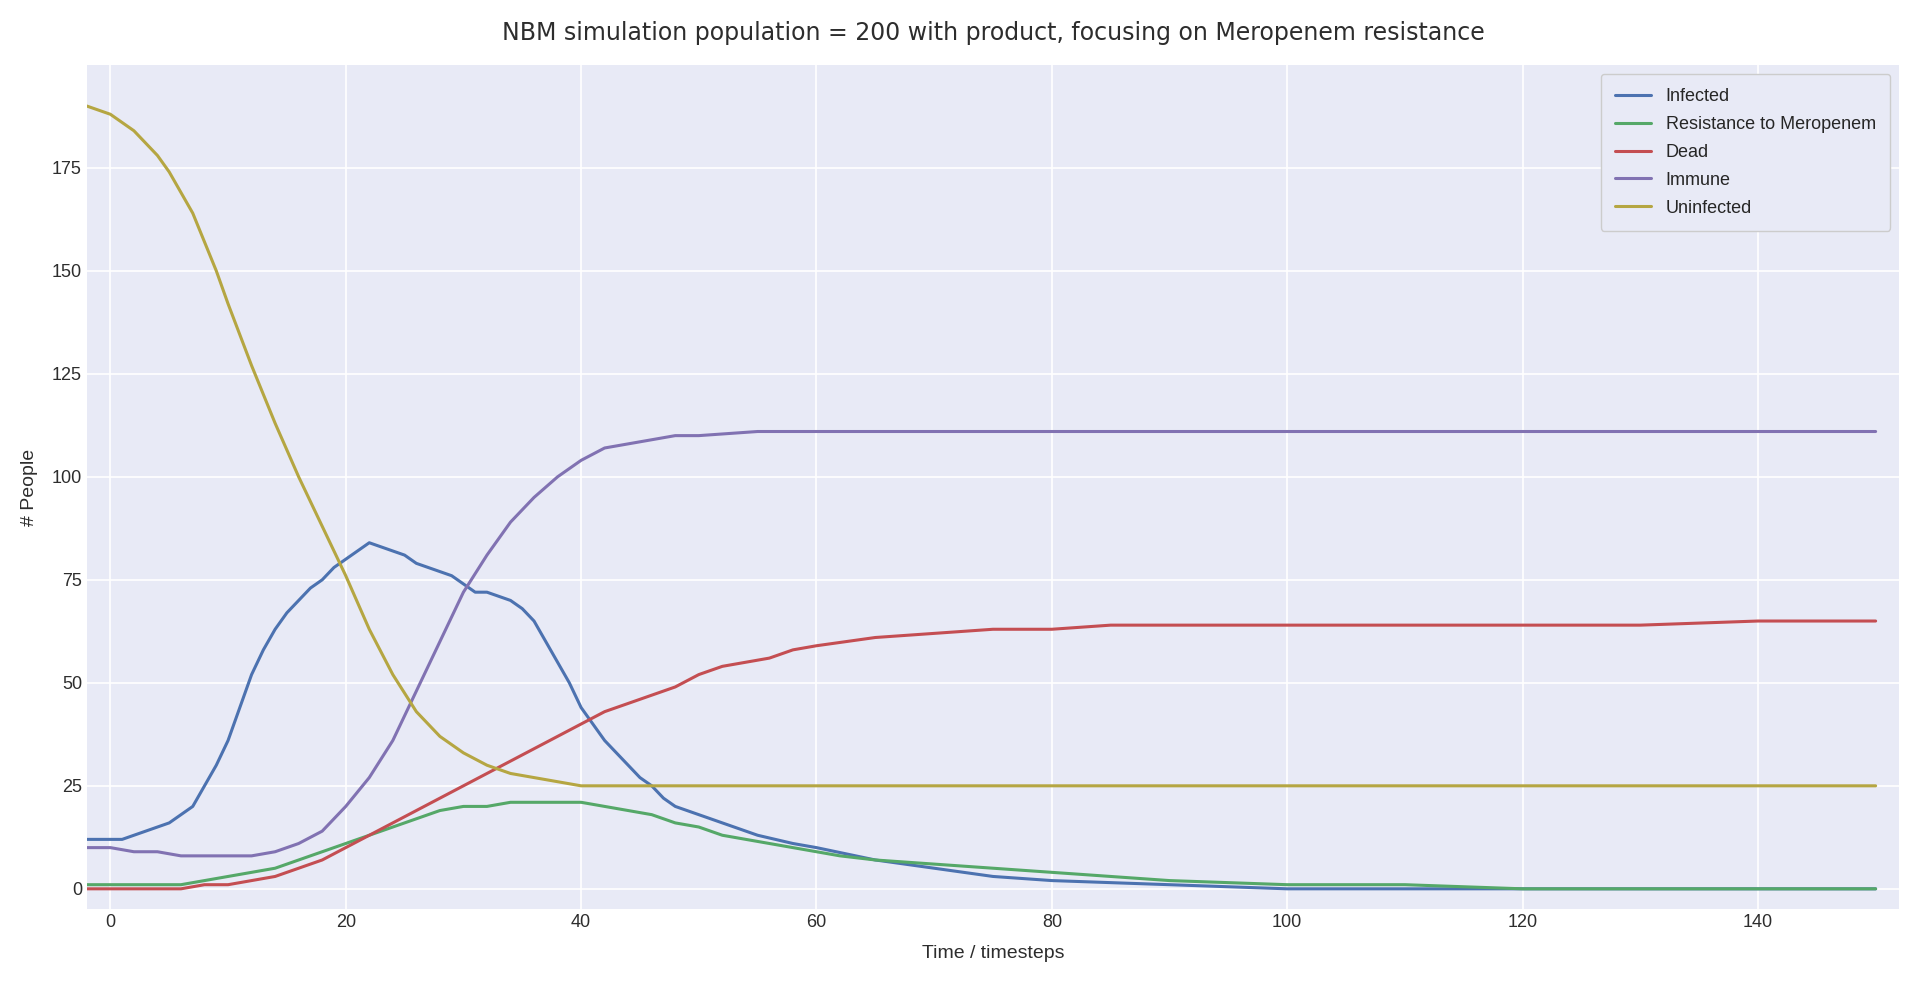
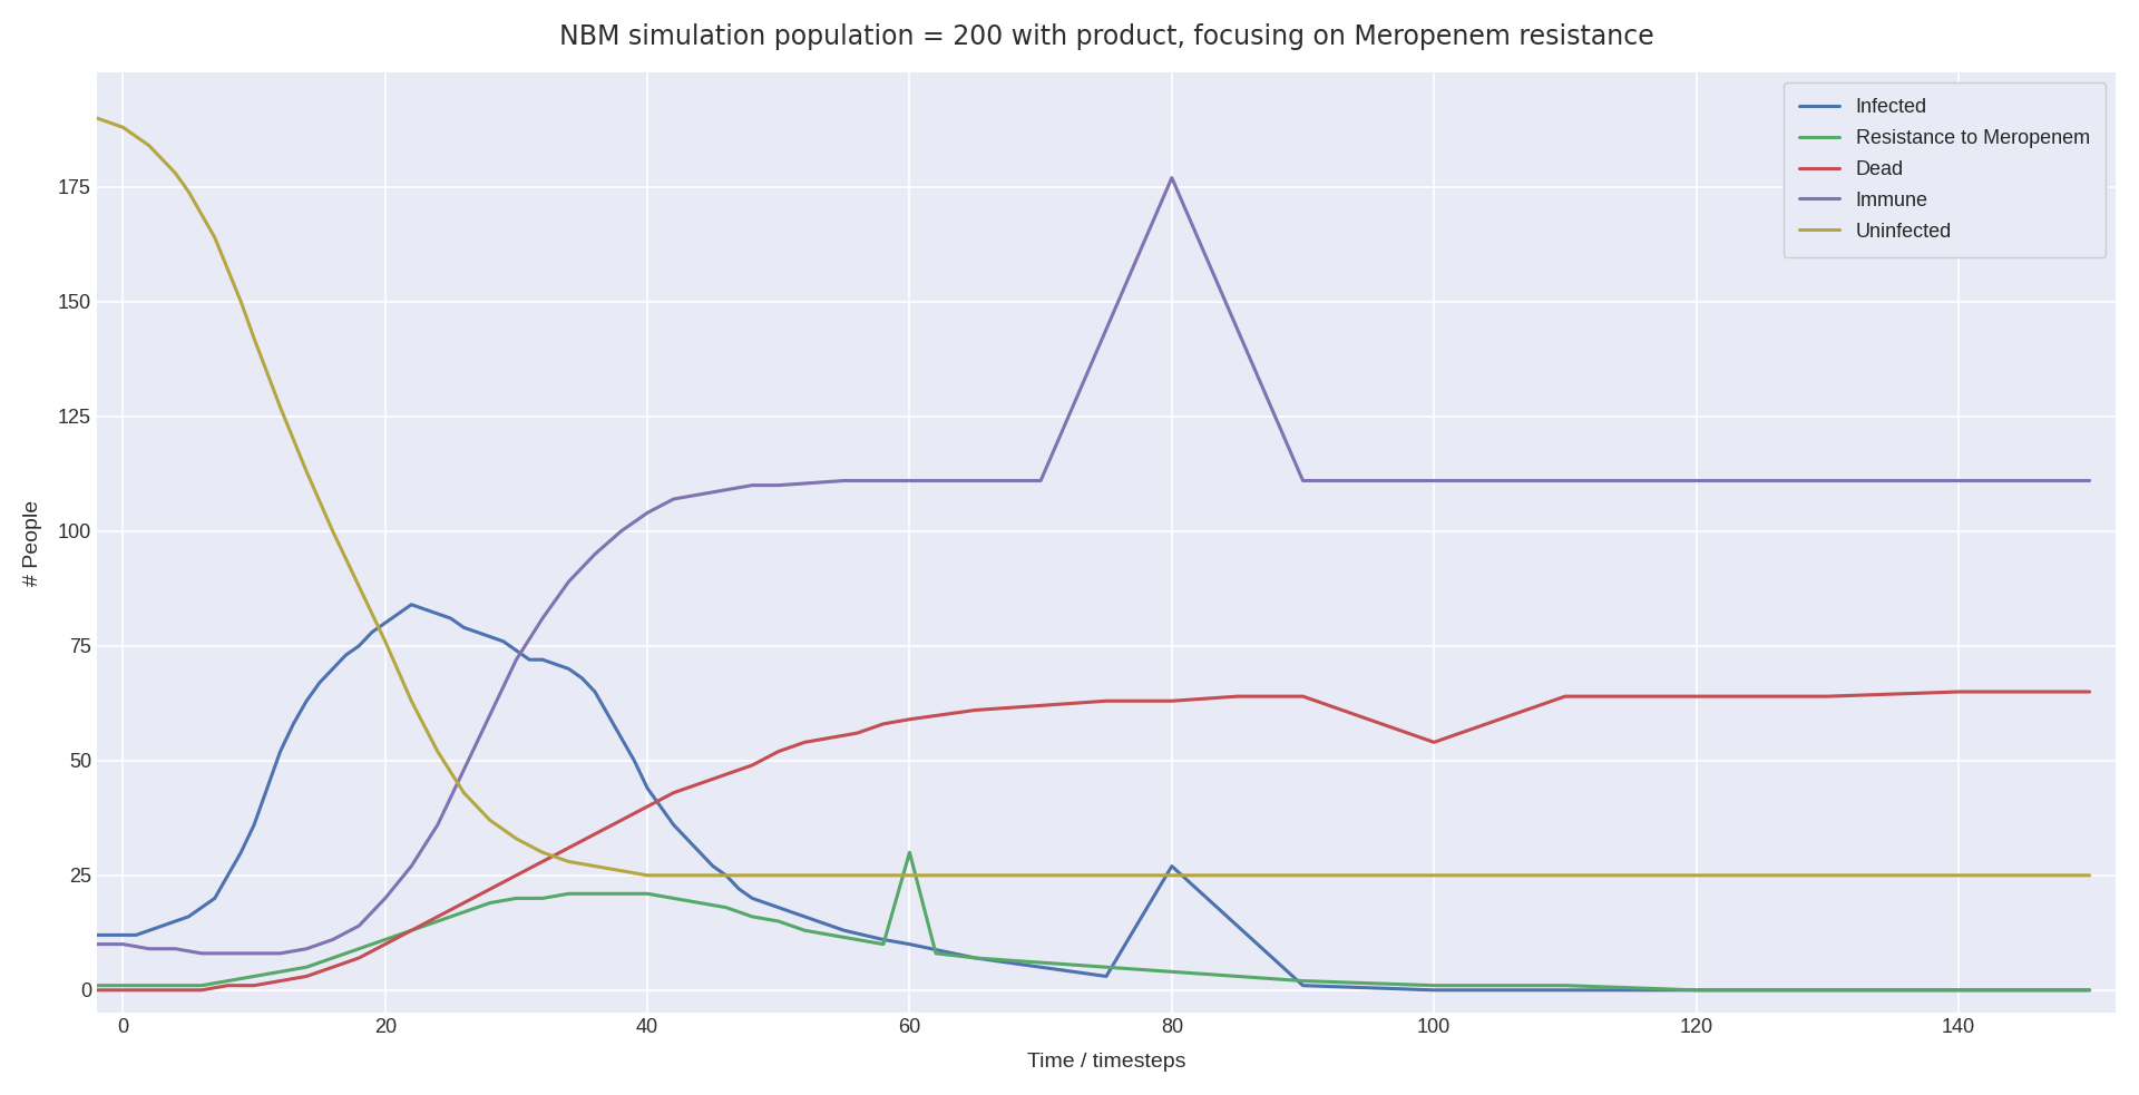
Resistance to Meropenem/60: 9 -> 30
Infected/80: 2 -> 27
Immune/80: 111 -> 177
Dead/100: 64 -> 54
